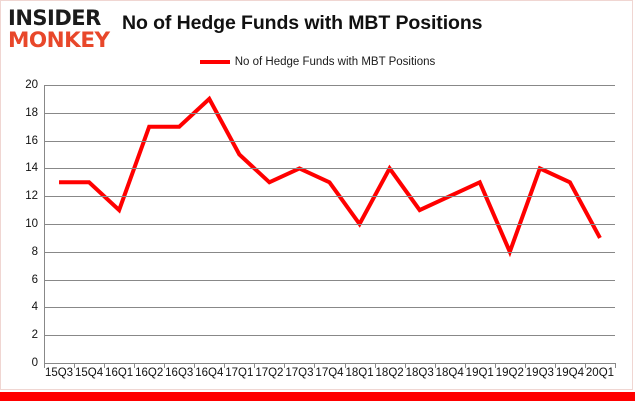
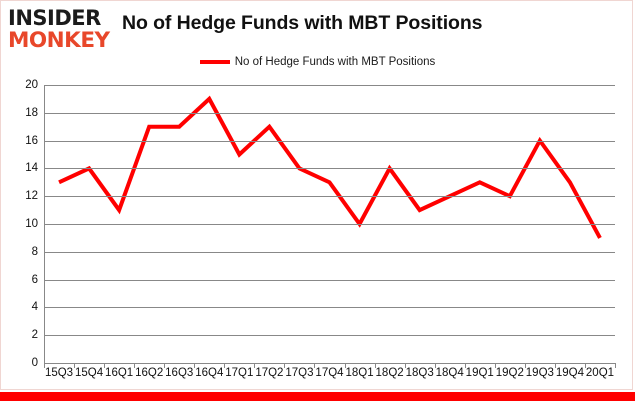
15Q4: 13 -> 14
17Q2: 13 -> 17
19Q2: 8 -> 12
19Q3: 14 -> 16
